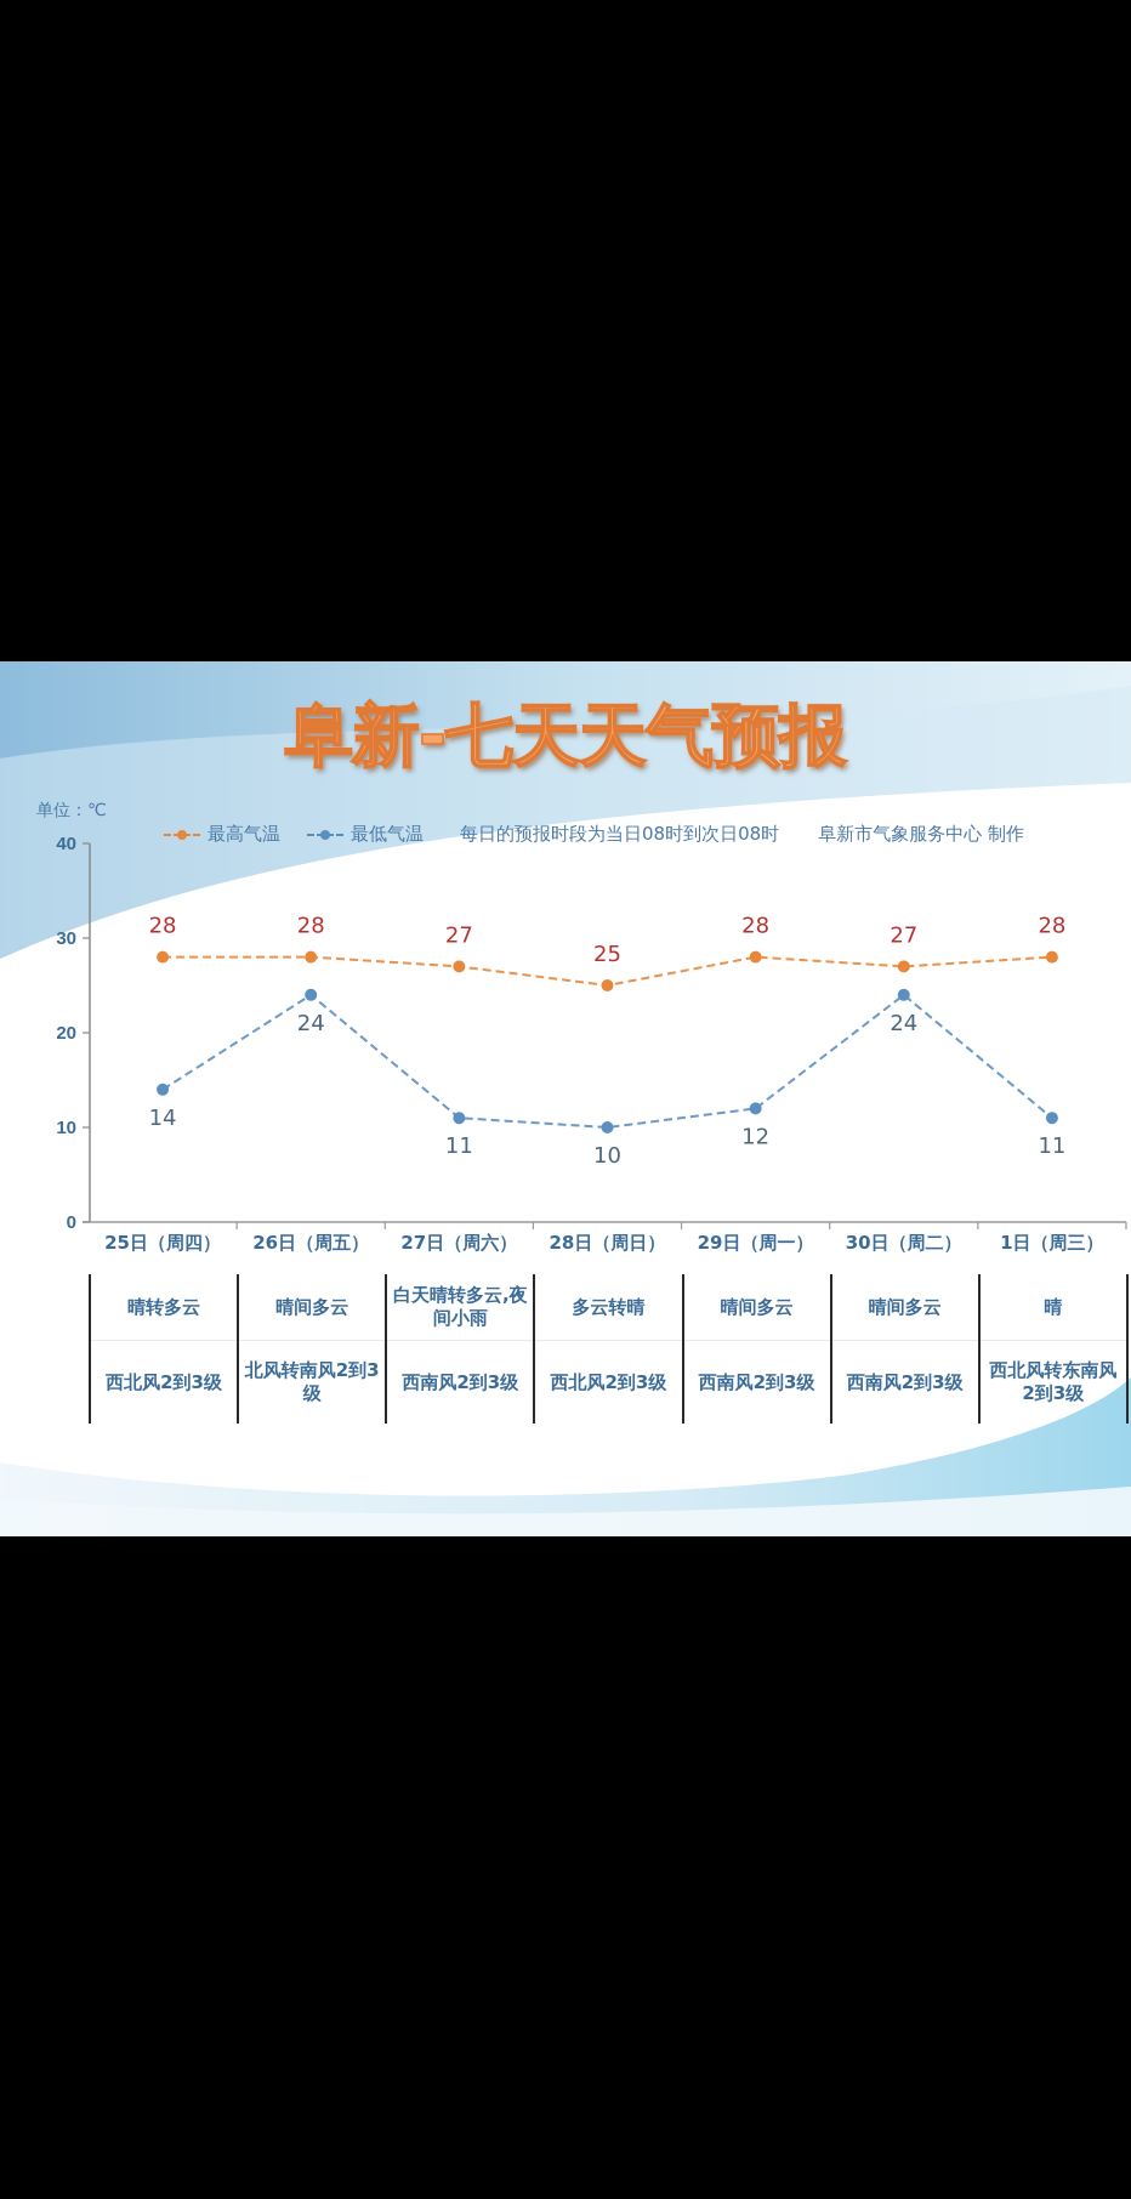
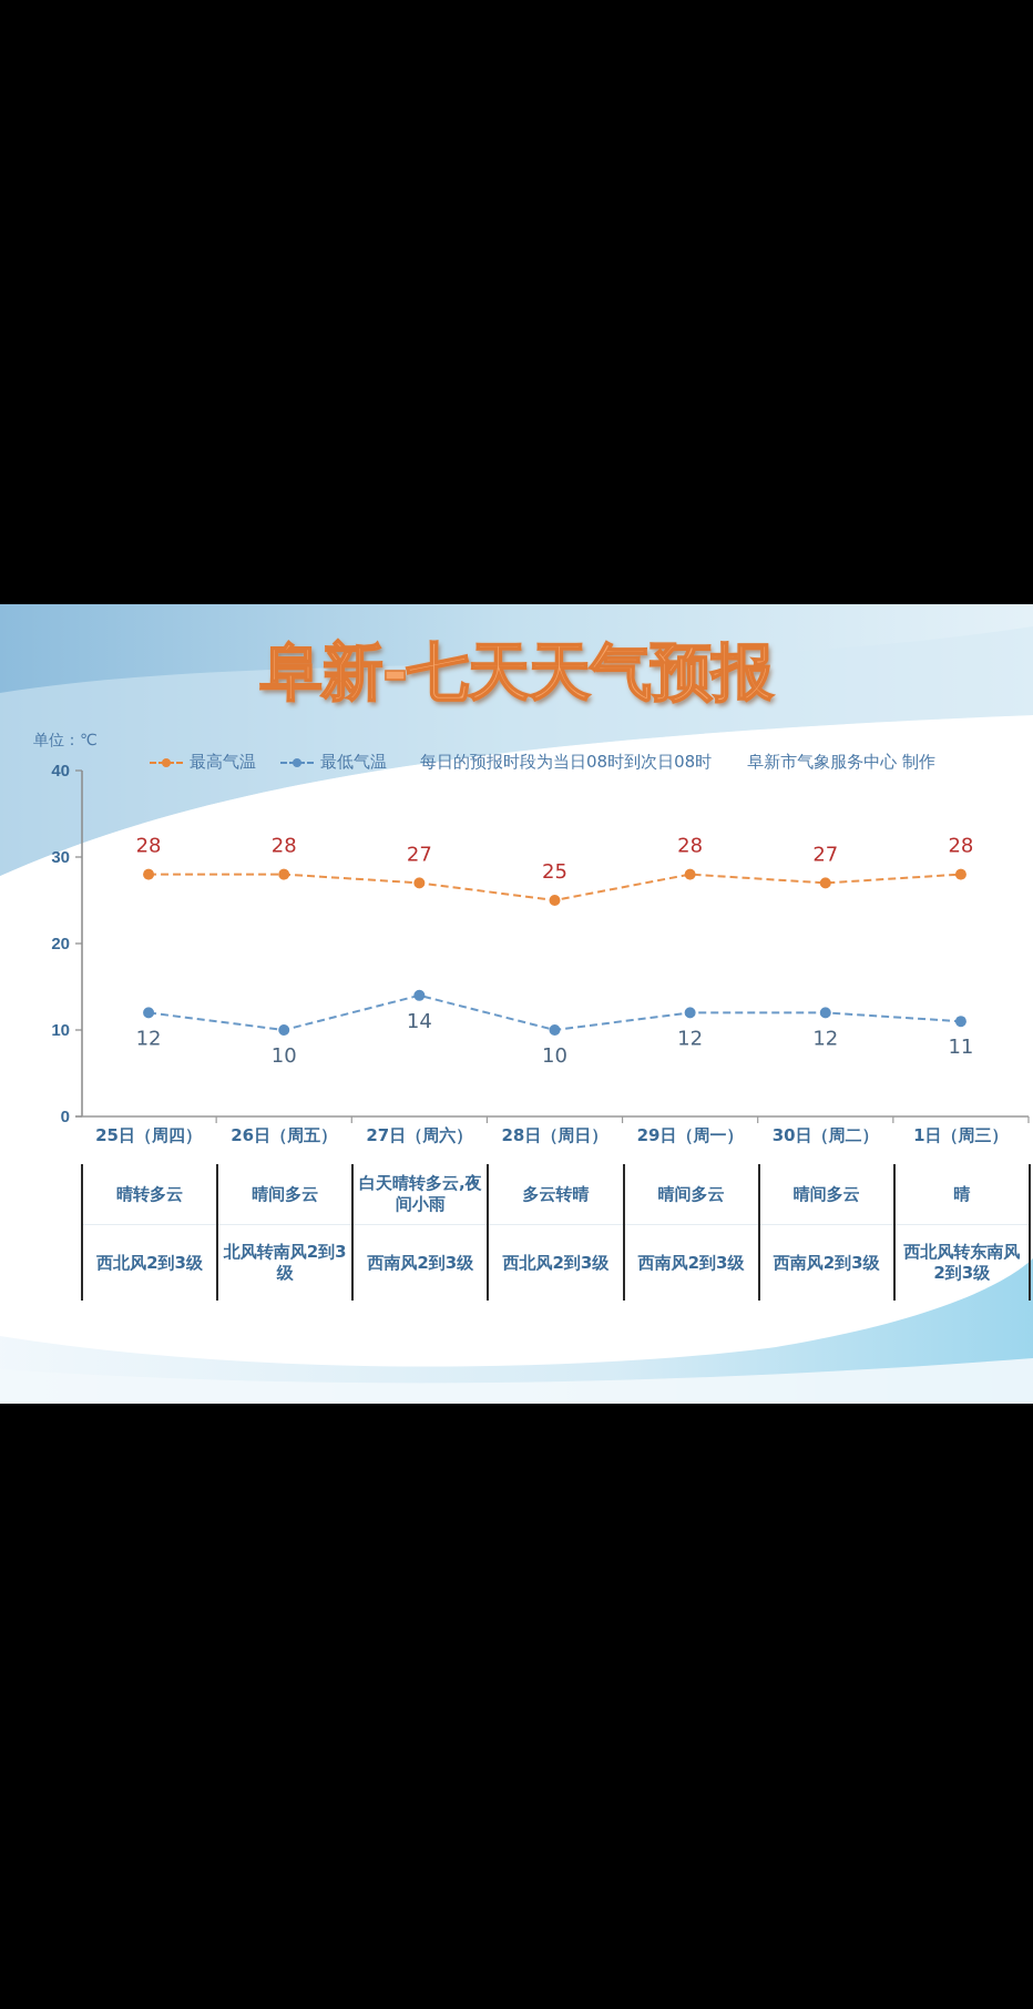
最低气温/25日（周四）: 14 -> 12
最低气温/26日（周五）: 24 -> 10
最低气温/27日（周六）: 11 -> 14
最低气温/30日（周二）: 24 -> 12
